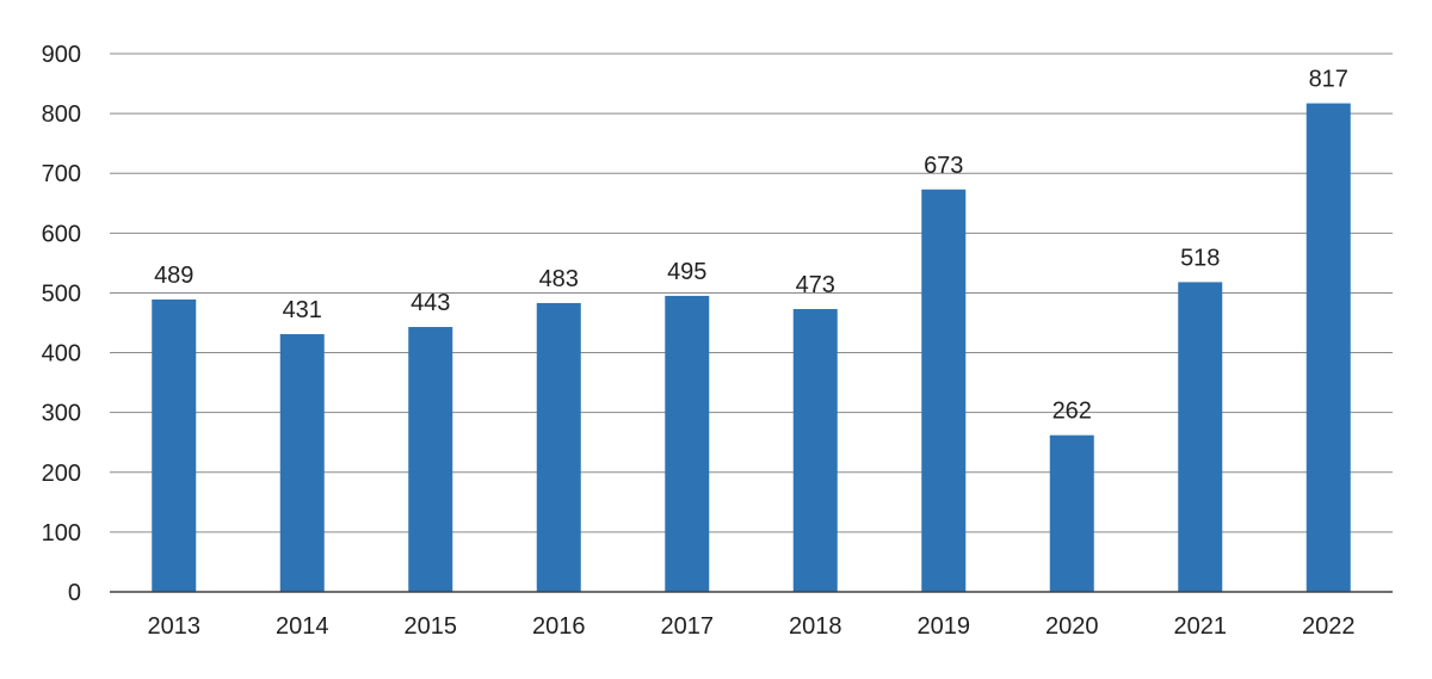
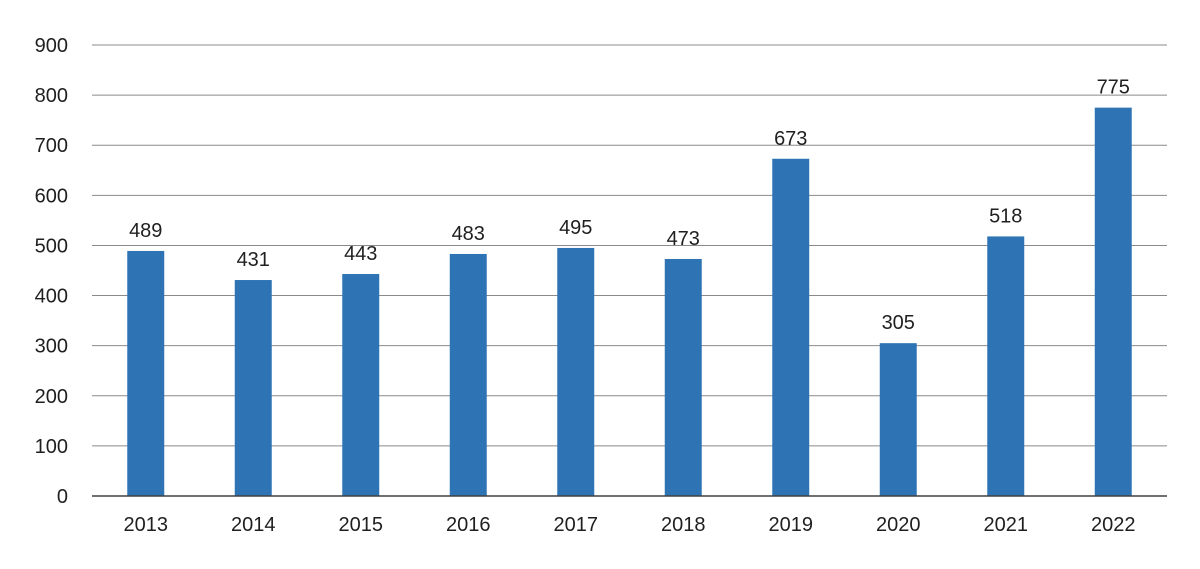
2020: 262 -> 305
2022: 817 -> 775
